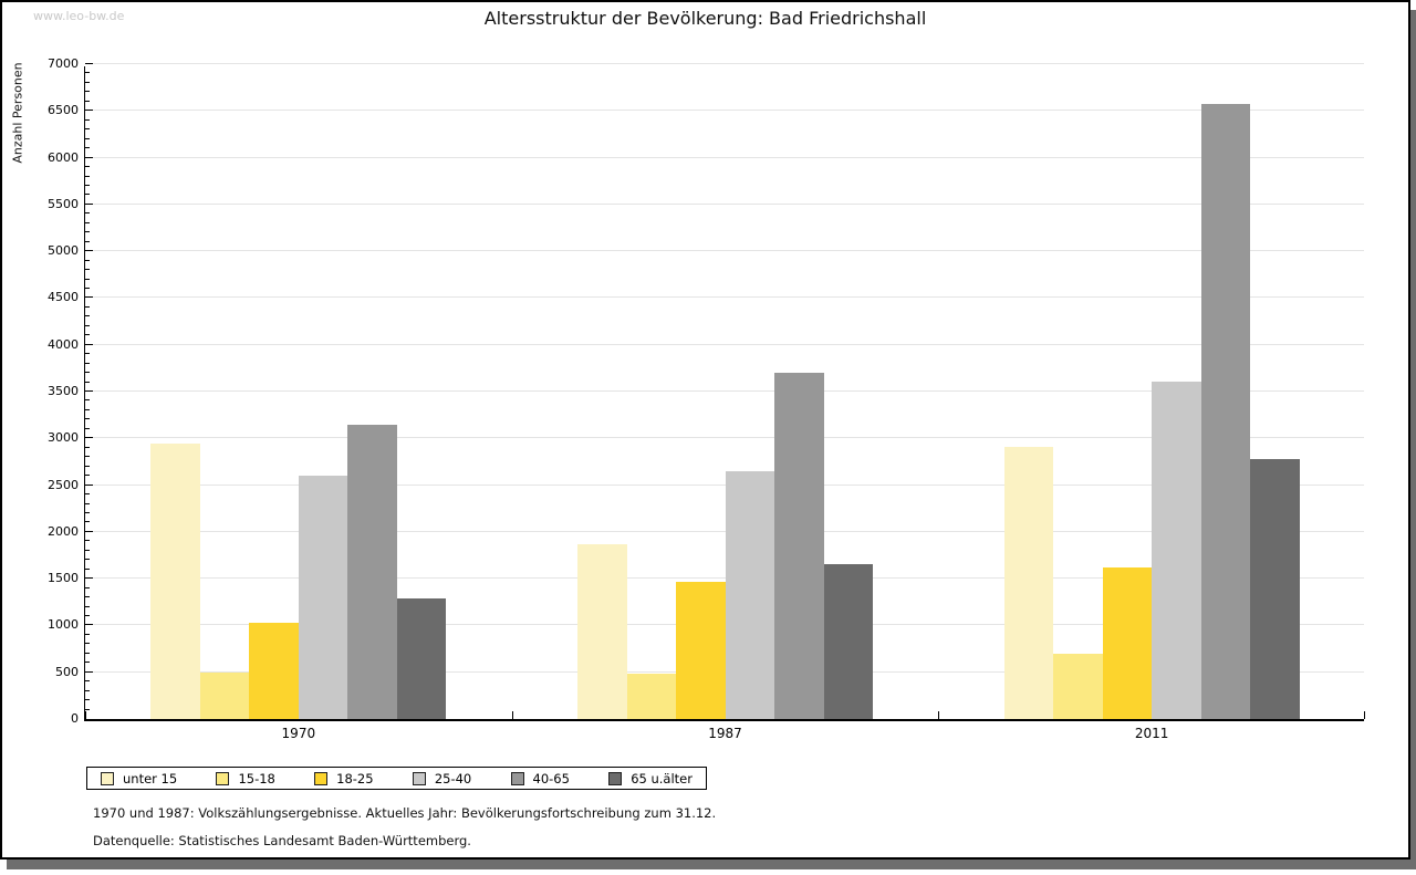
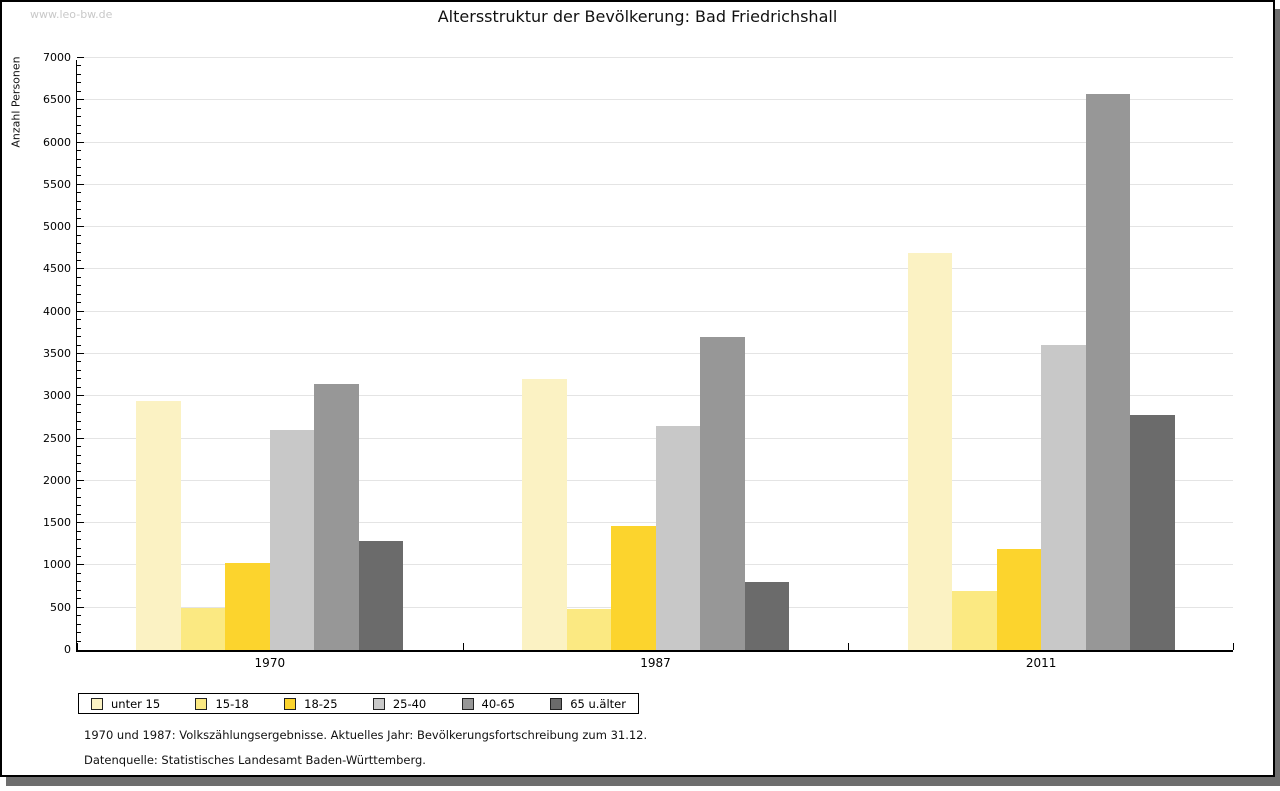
unter 15/1987: 1900 -> 3200
65 u.älter/1987: 1700 -> 800
unter 15/2011: 2900 -> 4700
18-25/2011: 1600 -> 1200
